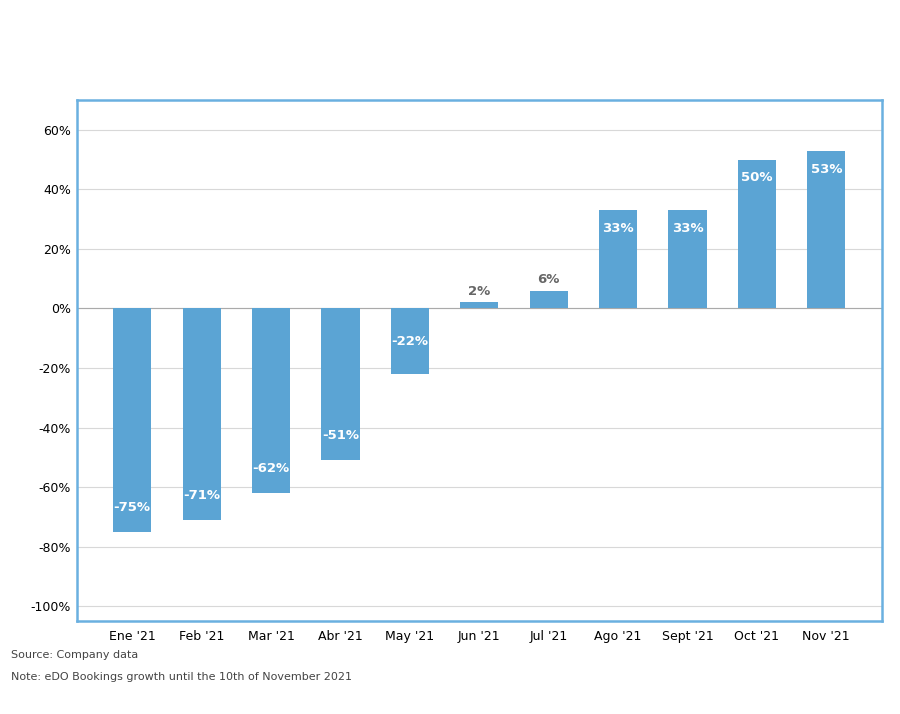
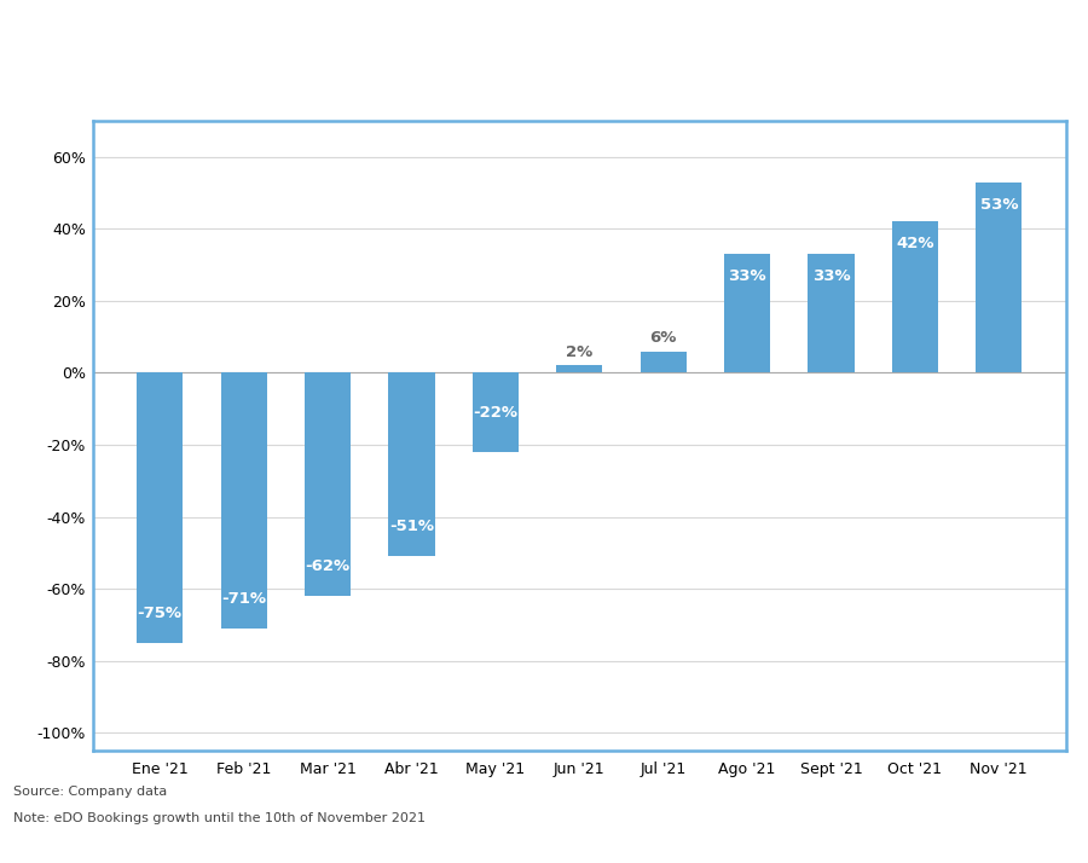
Oct '21: 50% -> 42%
